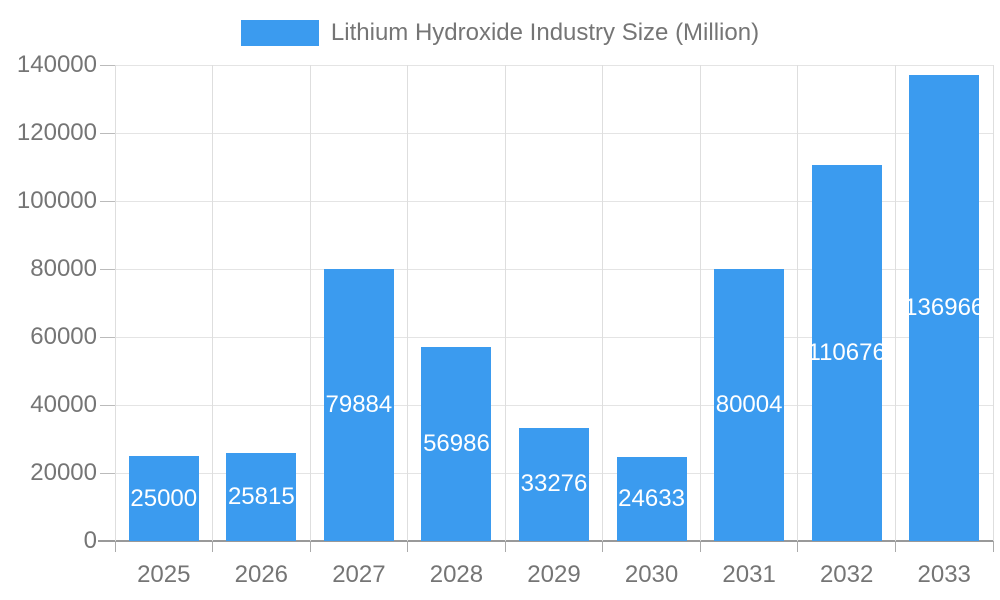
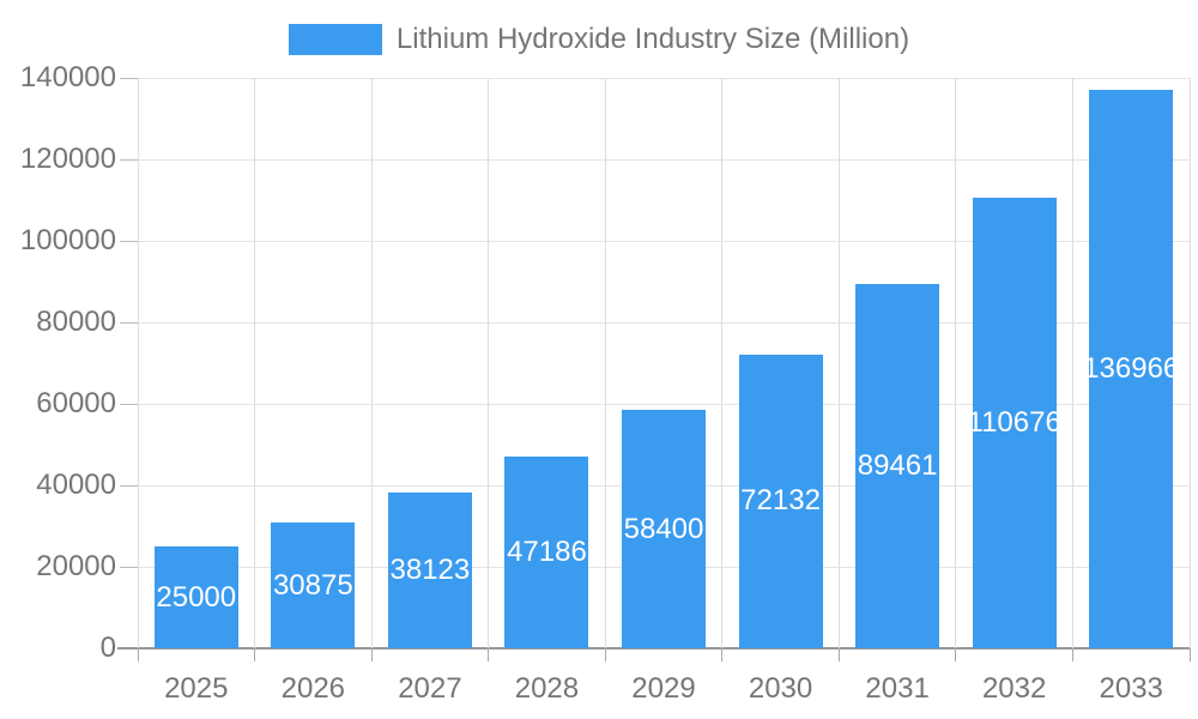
2026: 25815 -> 30875
2027: 79884 -> 38123
2028: 56986 -> 47186
2029: 33276 -> 58400
2030: 24633 -> 72132
2031: 80004 -> 89461
